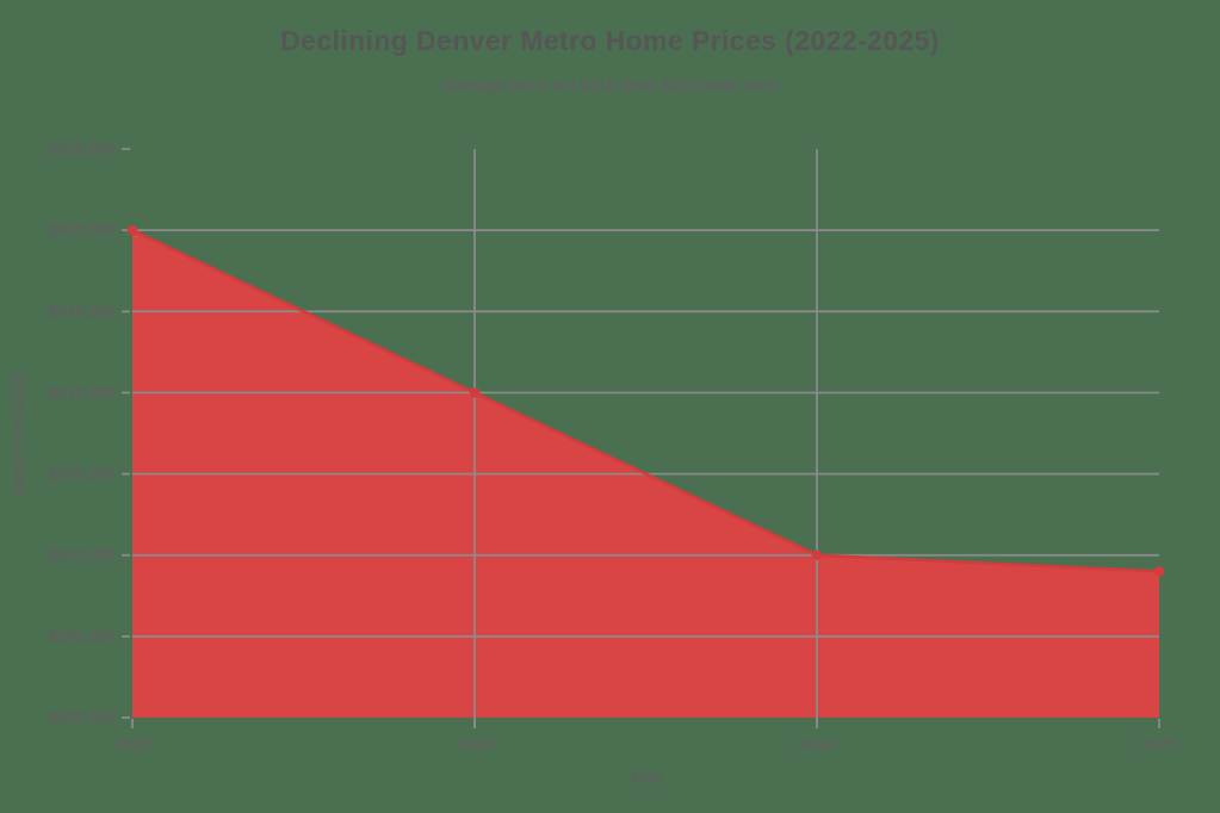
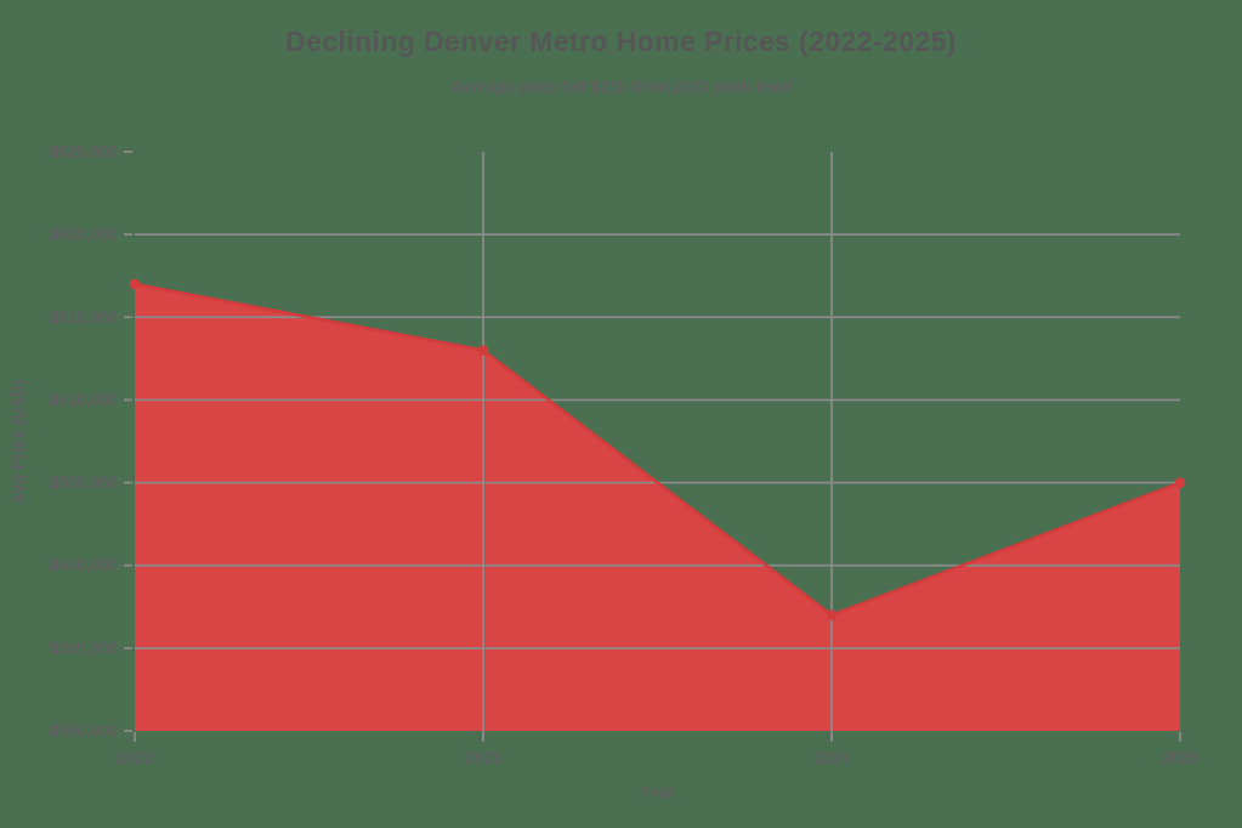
2022: $620000 -> $617000
2023: $610000 -> $613000
2024: $600000 -> $597000
2025: $599000 -> $605000
